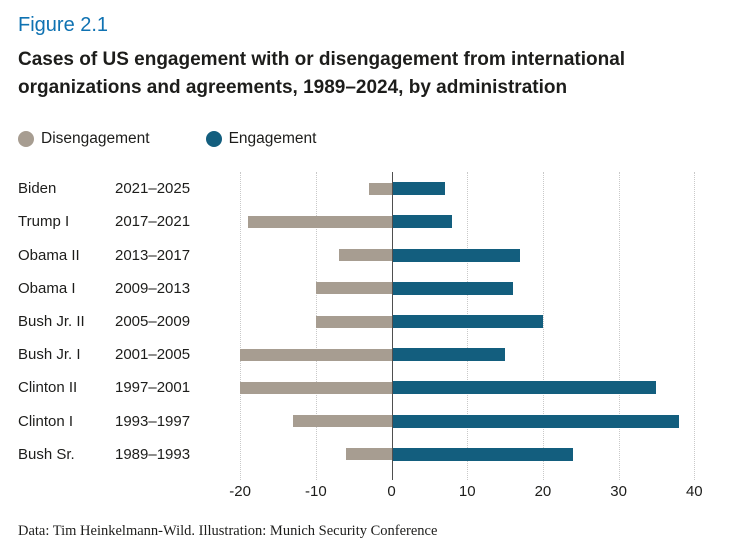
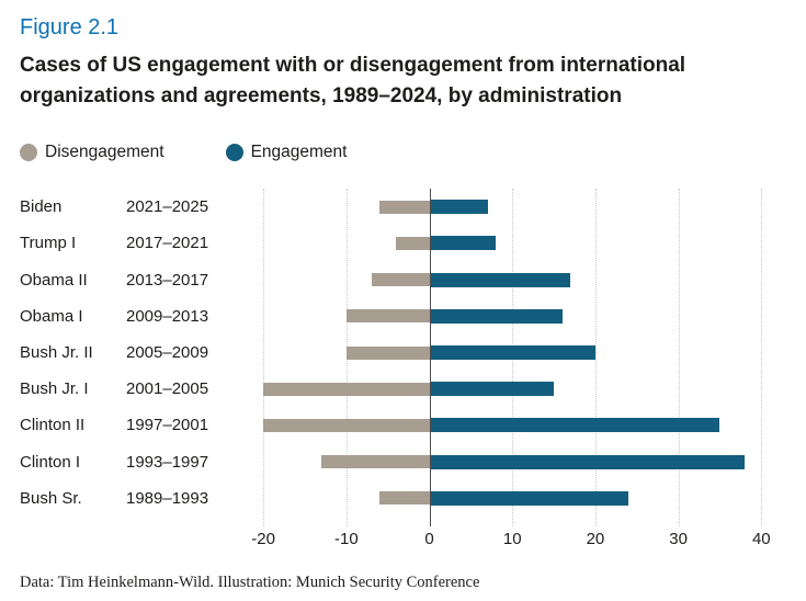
Disengagement/Biden: -3 -> -6
Disengagement/Trump I: -19 -> -4
